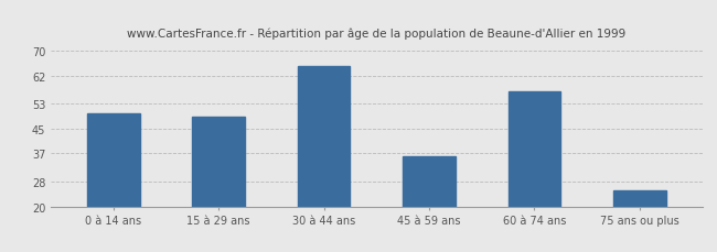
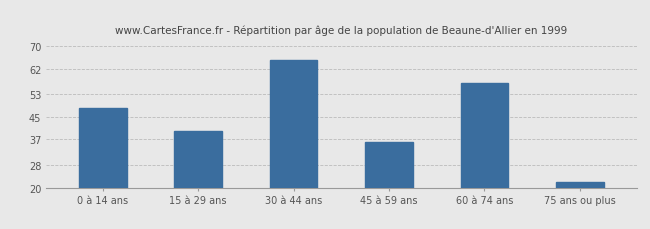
0 à 14 ans: 50 -> 48
15 à 29 ans: 49 -> 40
75 ans ou plus: 25 -> 22
